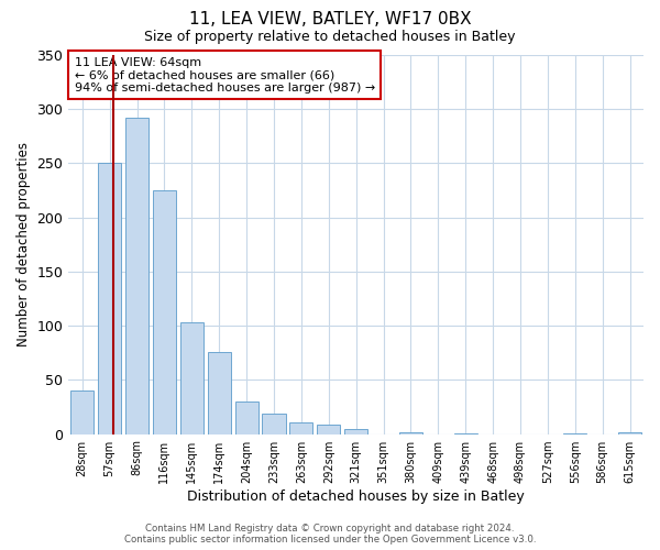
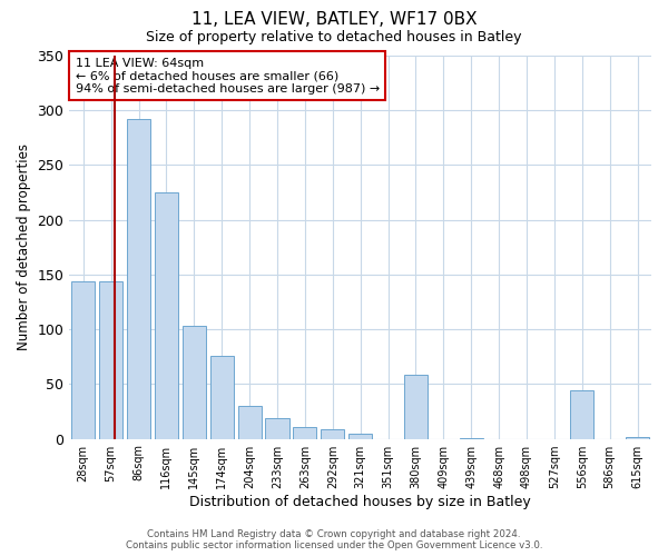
28sqm: 40 -> 144
57sqm: 250 -> 144
380sqm: 2 -> 58
556sqm: 1 -> 44
